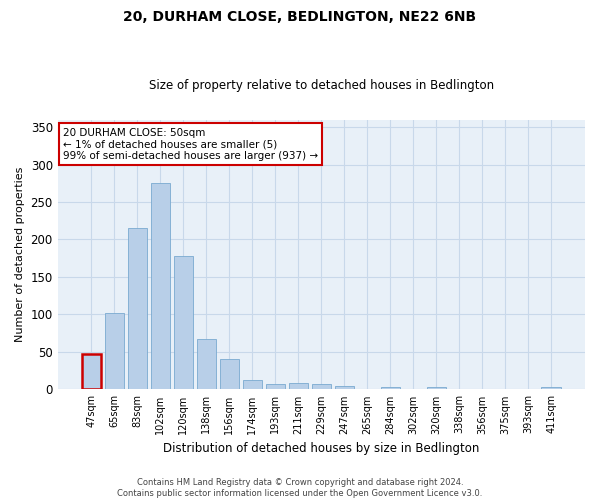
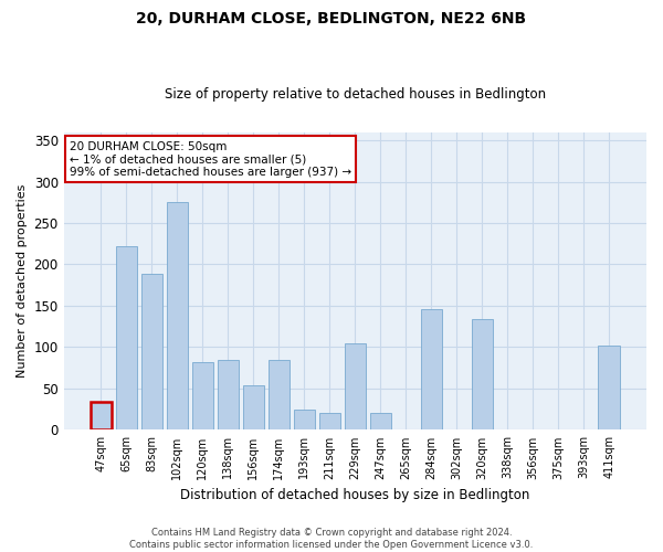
47sqm: 47 -> 34
65sqm: 102 -> 222
83sqm: 215 -> 188
120sqm: 178 -> 82
138sqm: 67 -> 84
156sqm: 40 -> 54
174sqm: 13 -> 84
193sqm: 7 -> 24
211sqm: 8 -> 20
229sqm: 7 -> 104
247sqm: 4 -> 20
284sqm: 3 -> 146
320sqm: 3 -> 134
411sqm: 3 -> 102
